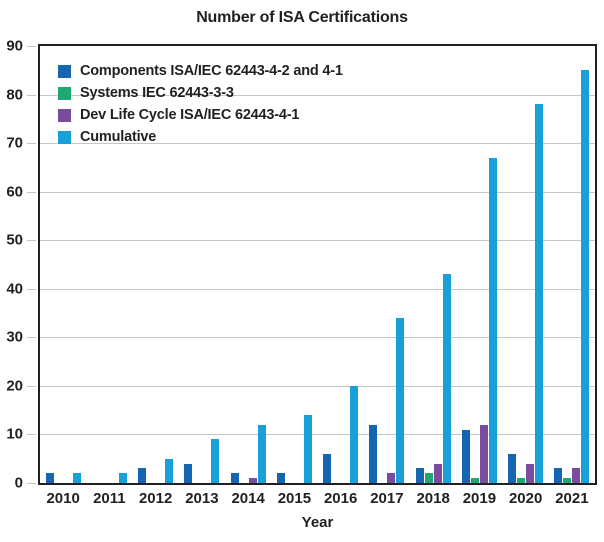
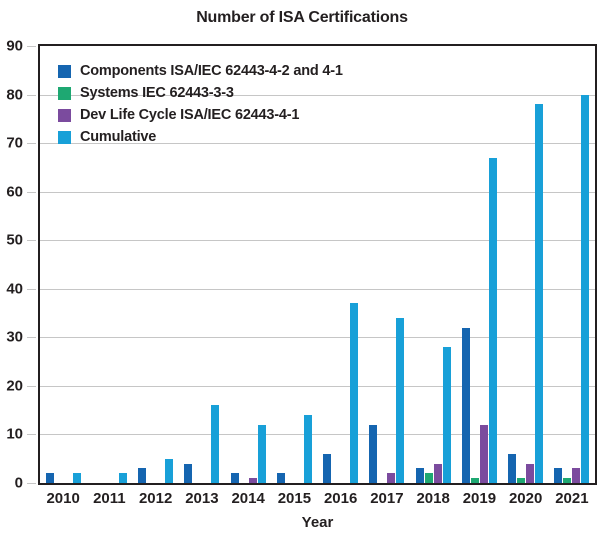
Cumulative/2013: 9 -> 16
Cumulative/2016: 20 -> 37
Cumulative/2018: 43 -> 28
Components ISA/IEC 62443-4-2 and 4-1/2019: 11 -> 32
Cumulative/2021: 85 -> 80
